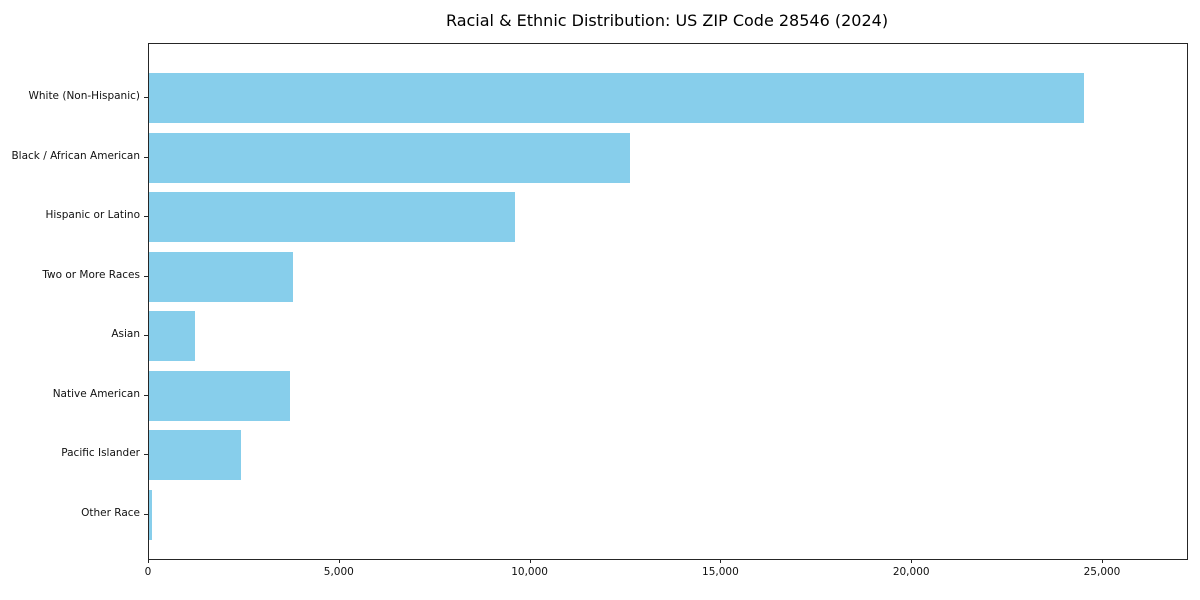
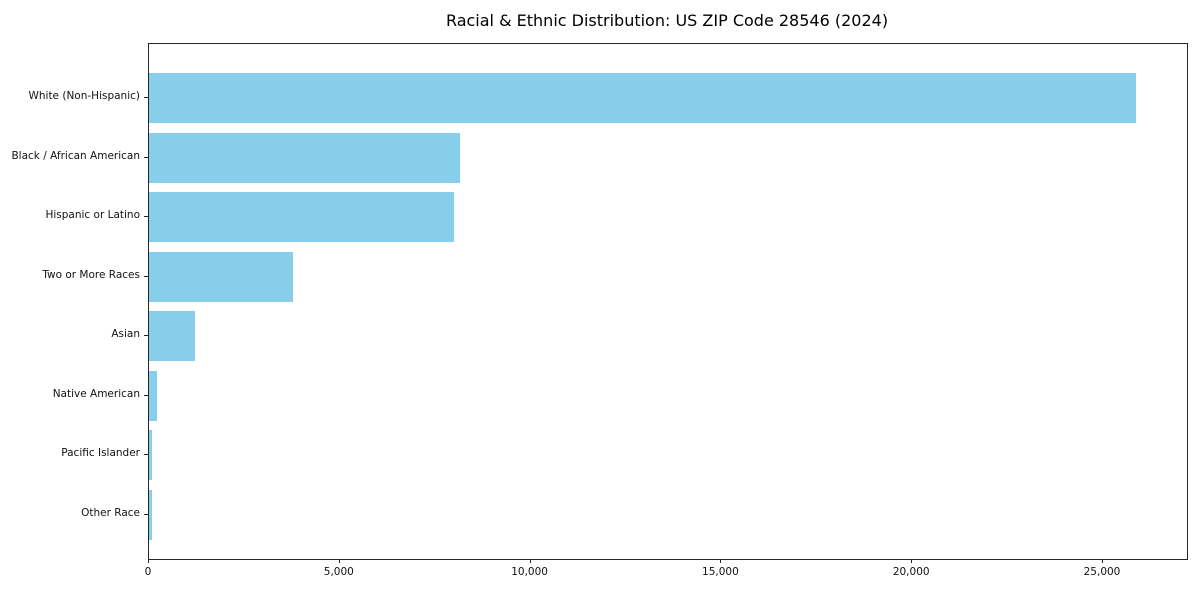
White (Non-Hispanic): 24500 -> 25900
Black / African American: 12600 -> 8100
Hispanic or Latino: 9600 -> 8000
Native American: 3700 -> 200
Pacific Islander: 2400 -> 100
